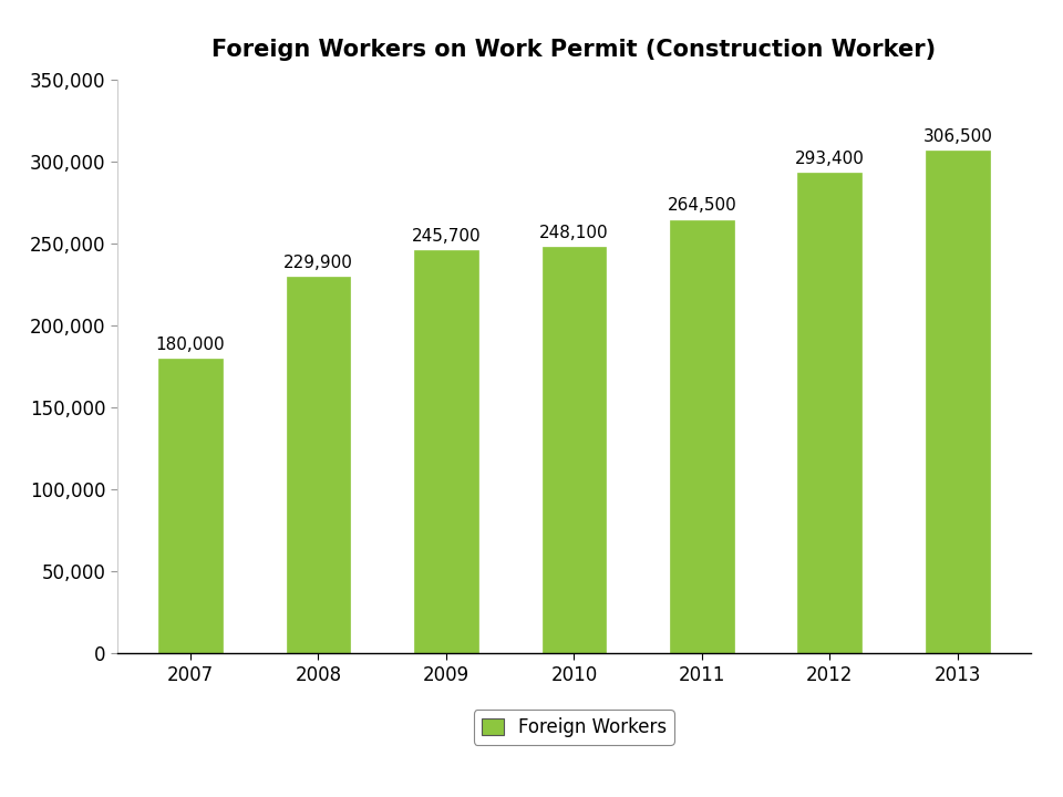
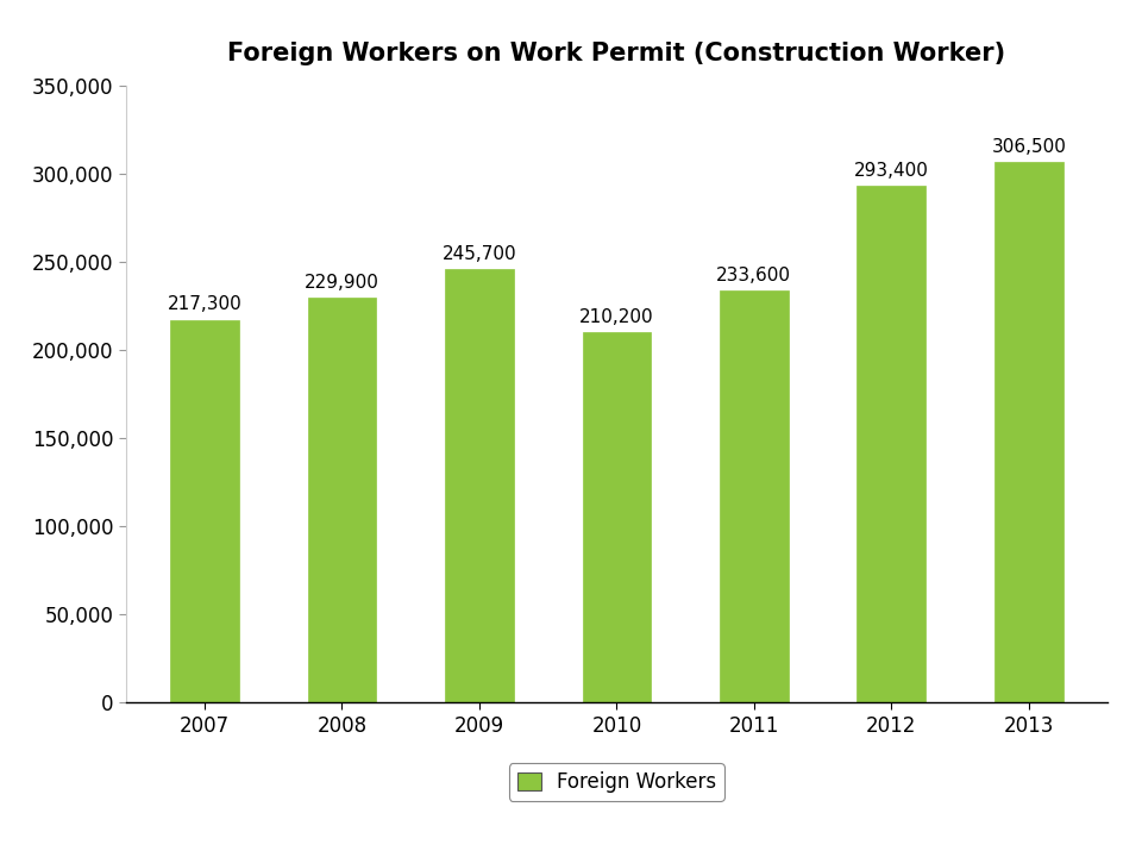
2007: 180,000 -> 217,300
2010: 248,100 -> 210,200
2011: 264,500 -> 233,600
